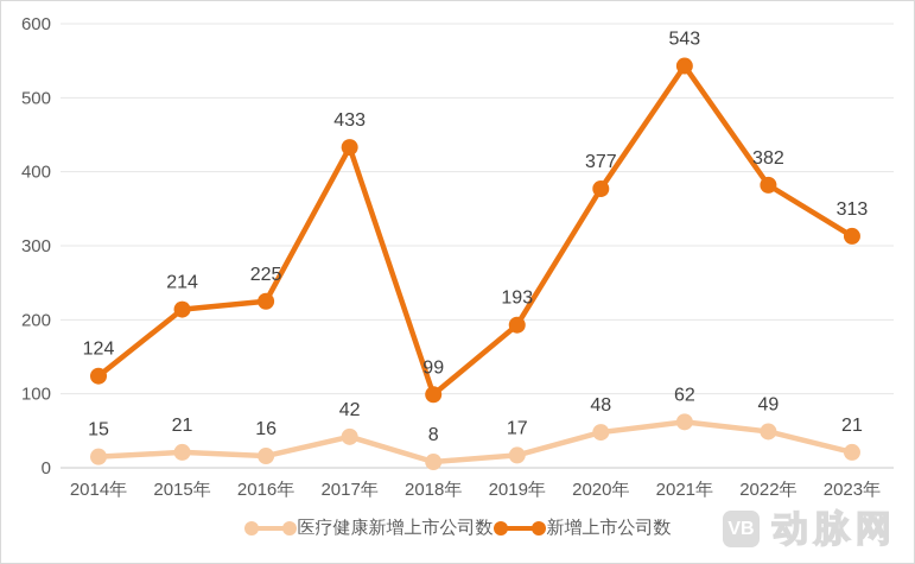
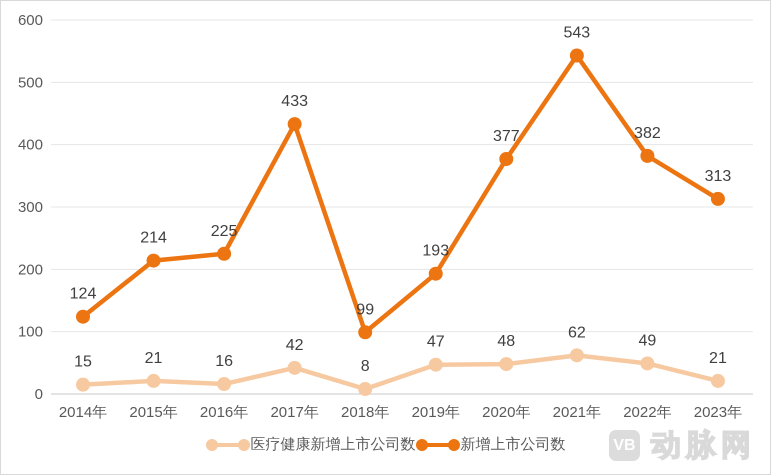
医疗健康新增上市公司数/2019年: 17 -> 47
